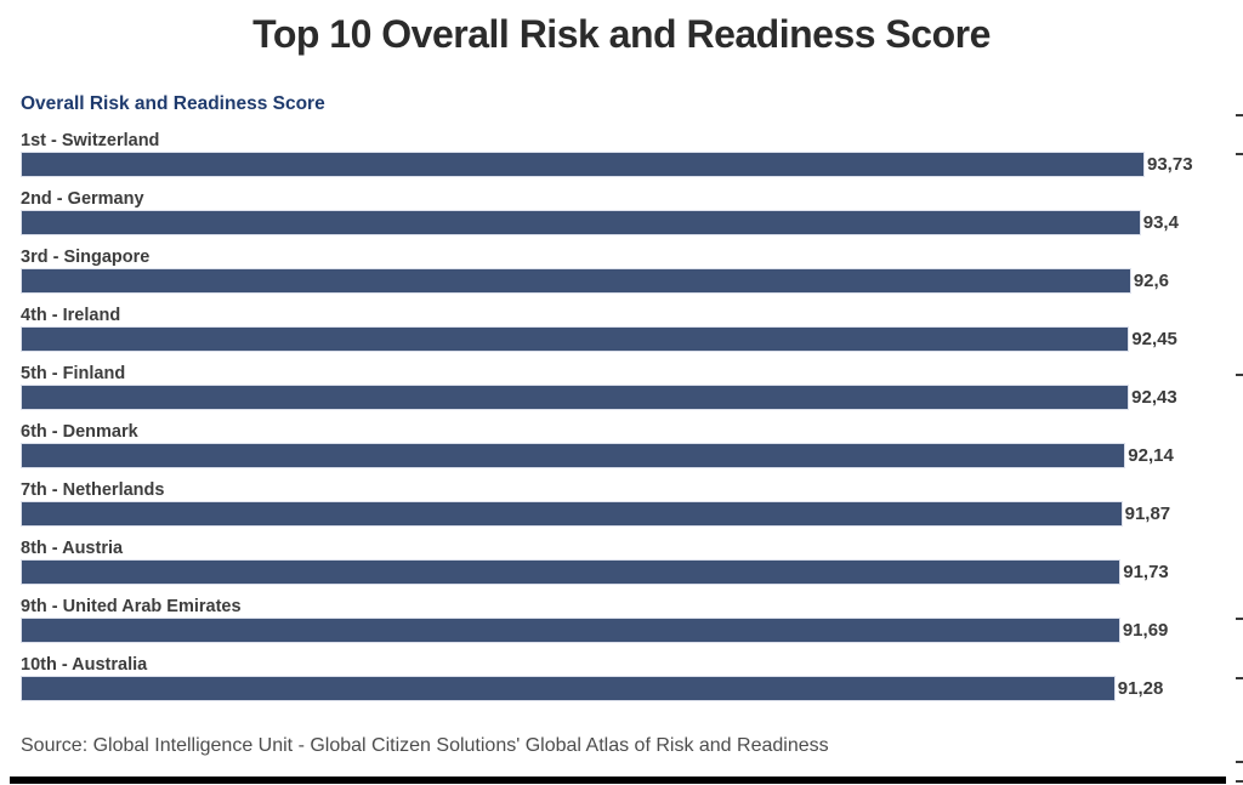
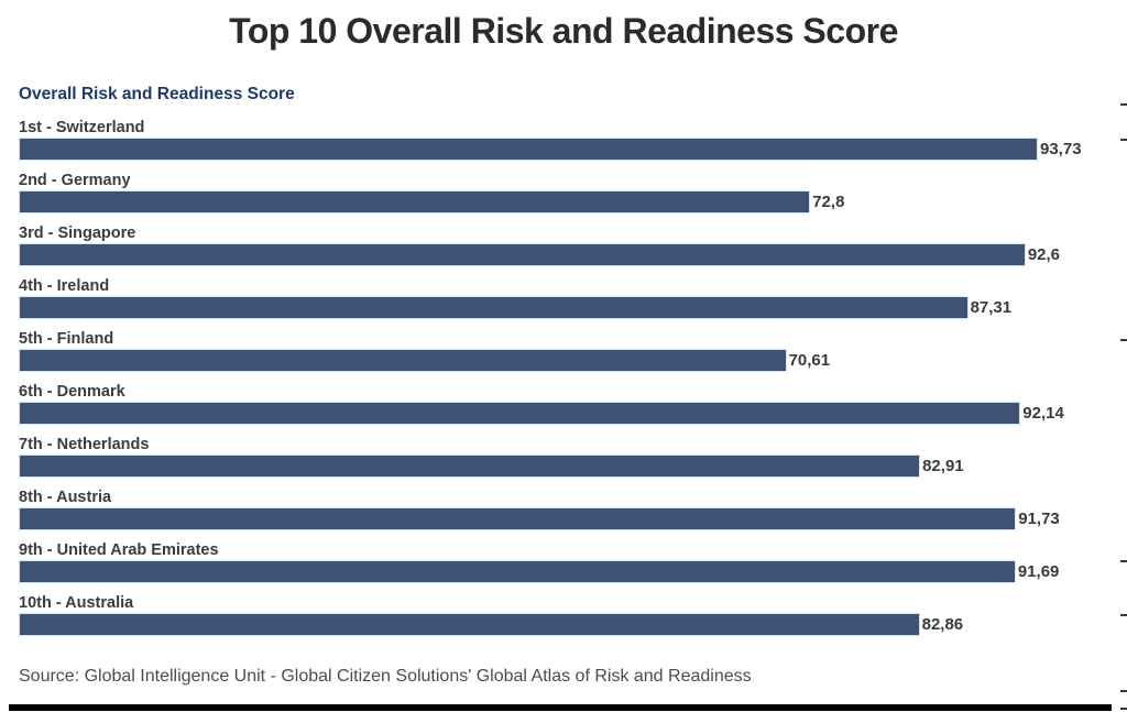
2nd - Germany: 93,4 -> 72,8
4th - Ireland: 92,45 -> 87,31
5th - Finland: 92,43 -> 70,61
7th - Netherlands: 91,87 -> 82,91
10th - Australia: 91,28 -> 82,86
